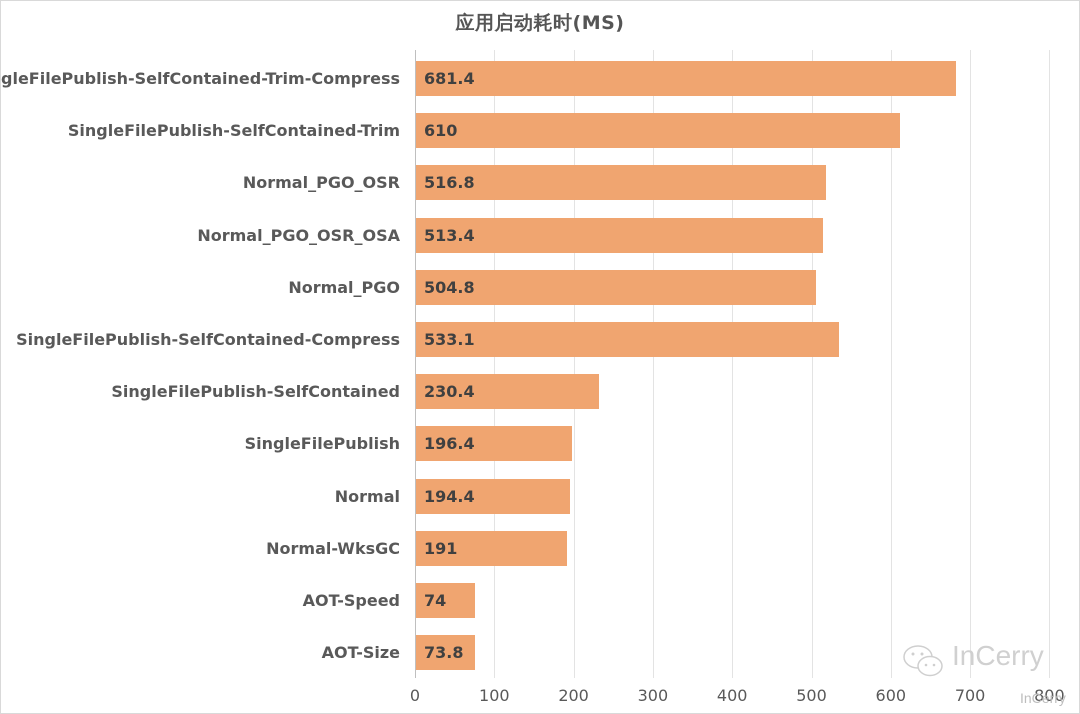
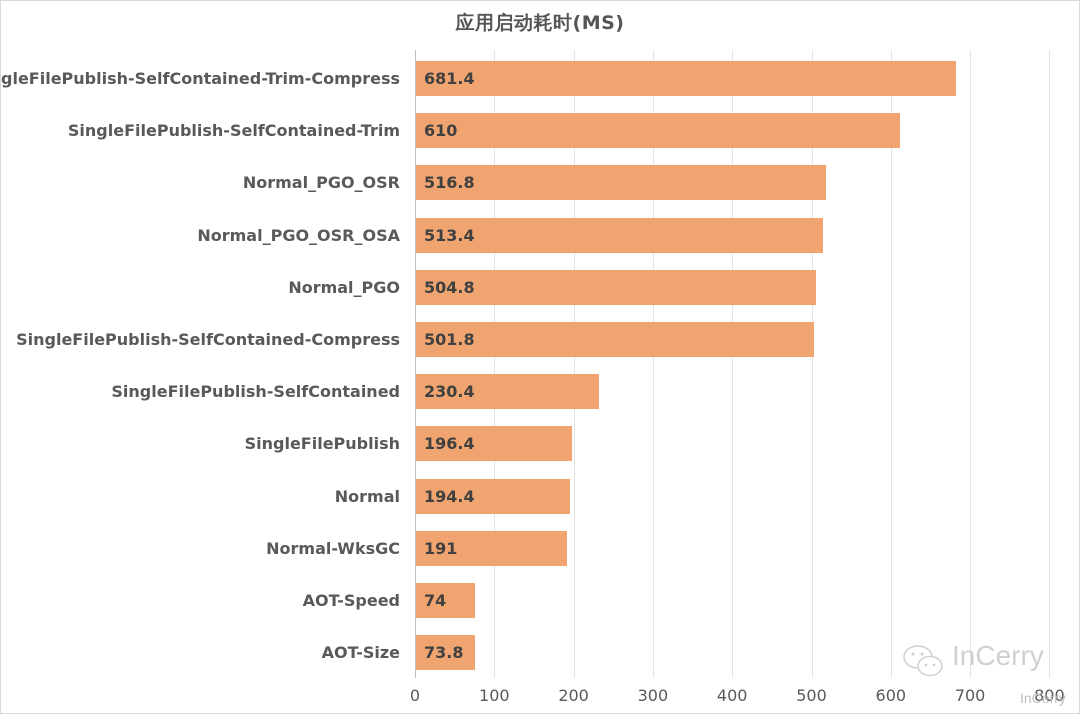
SingleFilePublish-SelfContained-Compress: 533.1 -> 501.8
